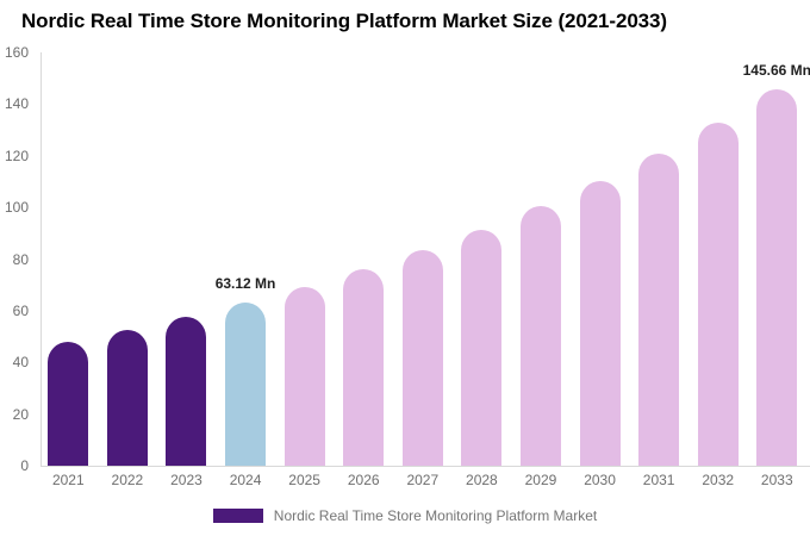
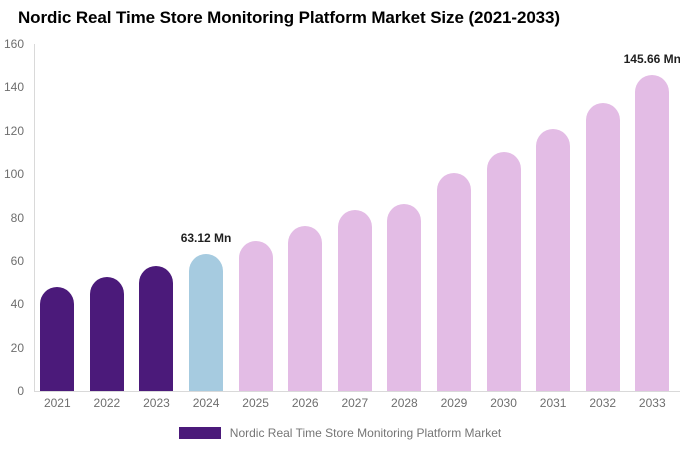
2028: 92 -> 86
